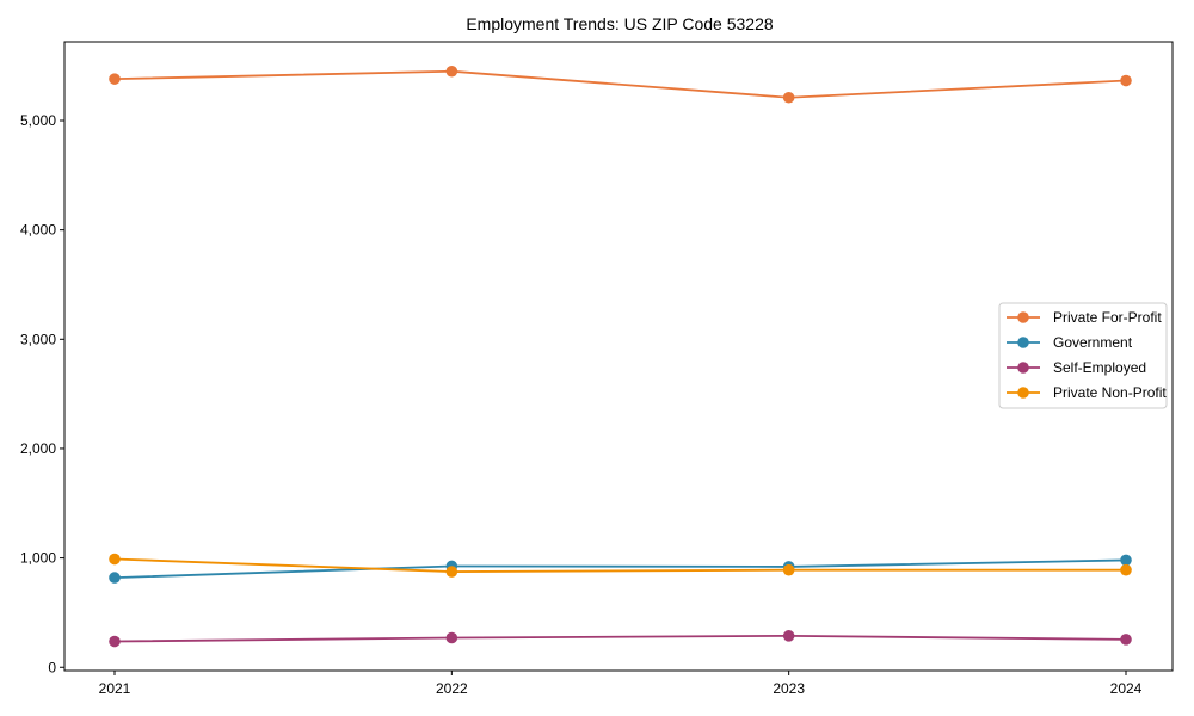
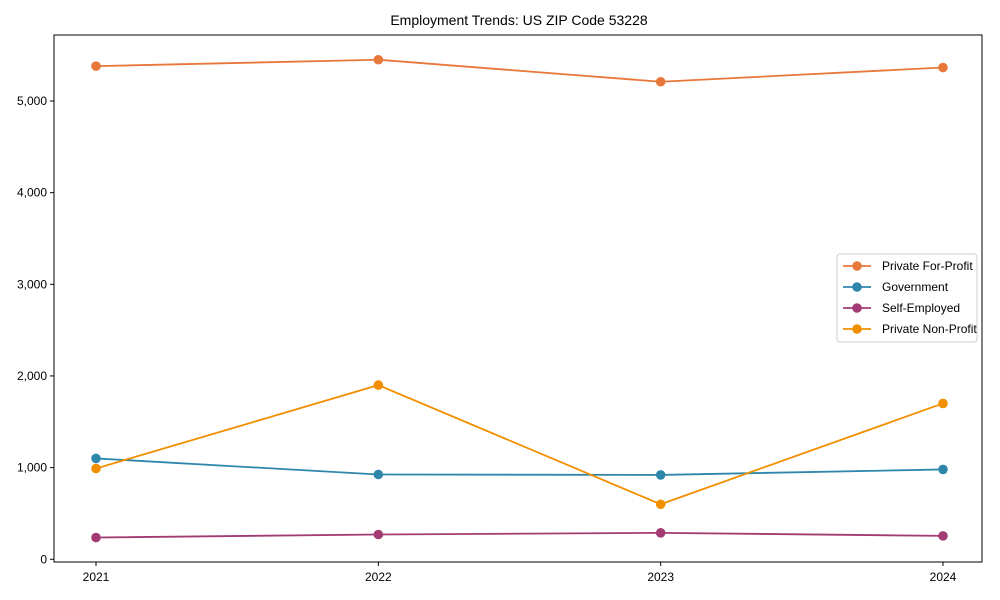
Government/2021: 800 -> 1100
Private Non-Profit/2022: 900 -> 1900
Private Non-Profit/2023: 900 -> 600
Private Non-Profit/2024: 900 -> 1700
